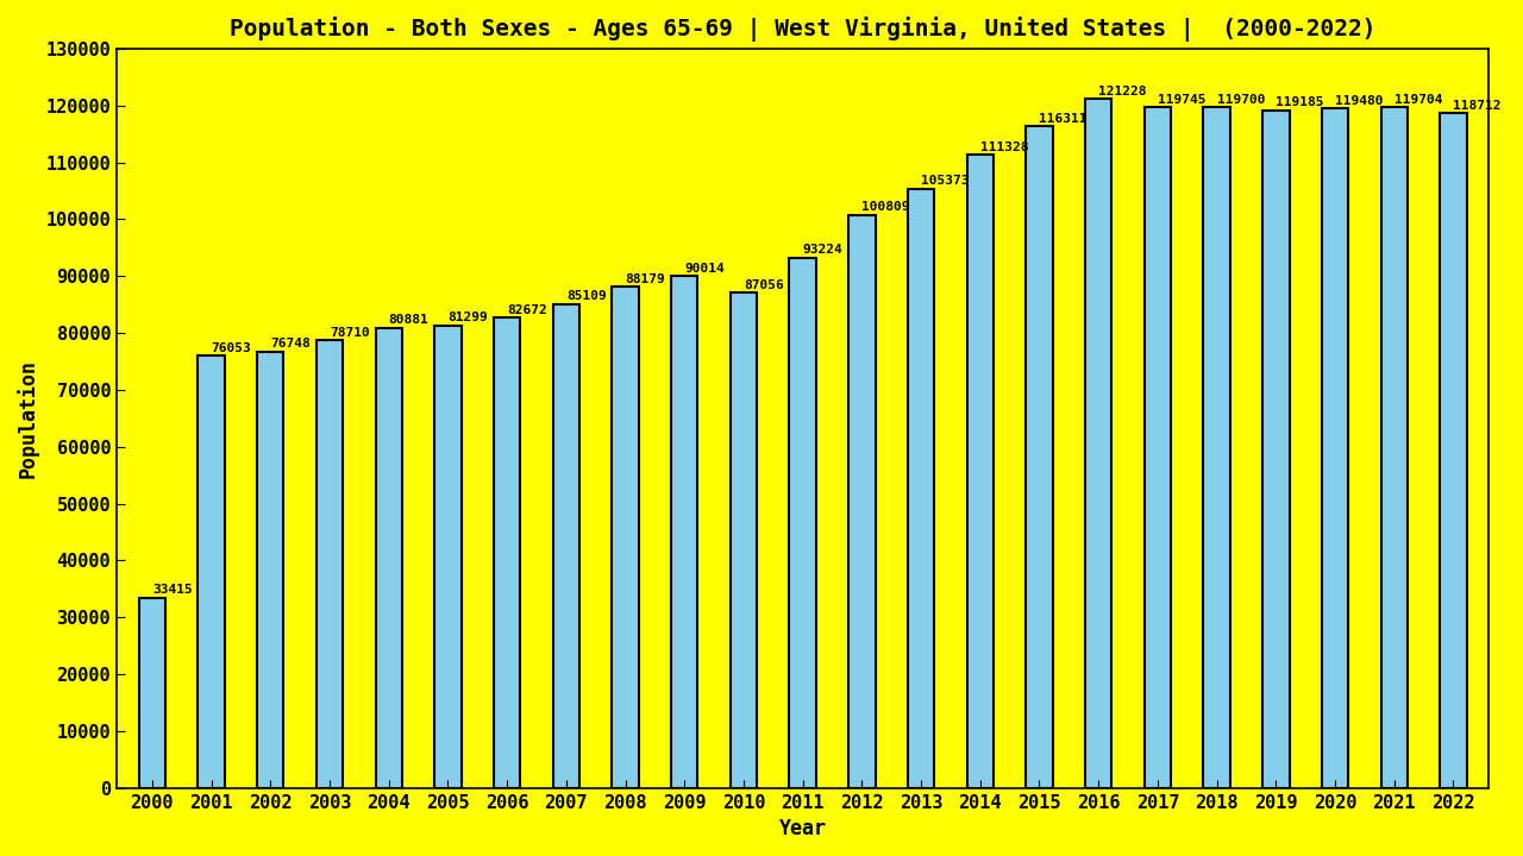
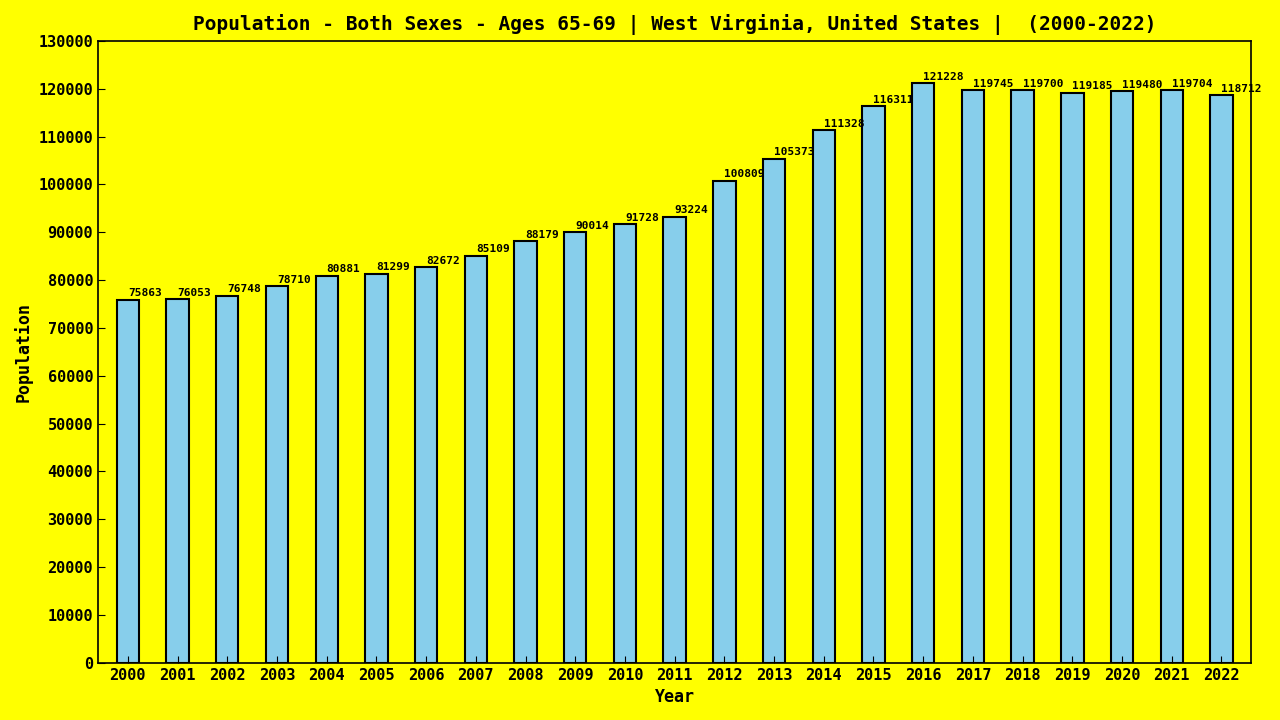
2000: 33415 -> 75863
2010: 87056 -> 91728
